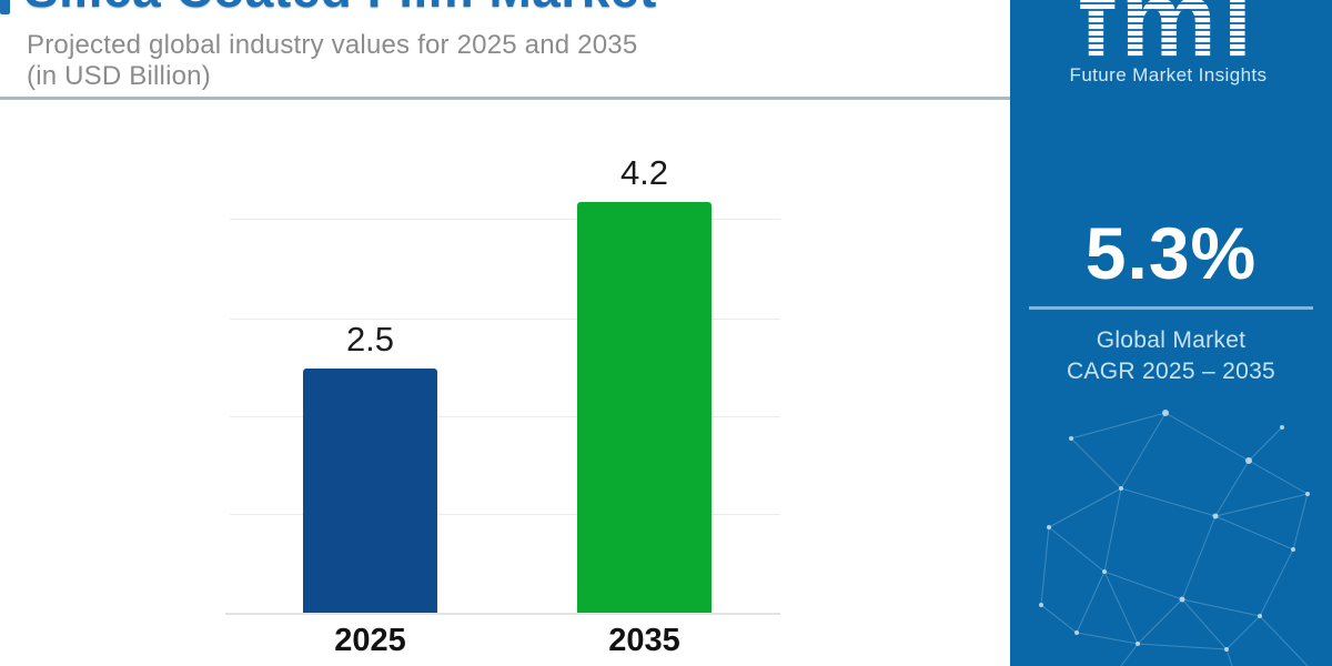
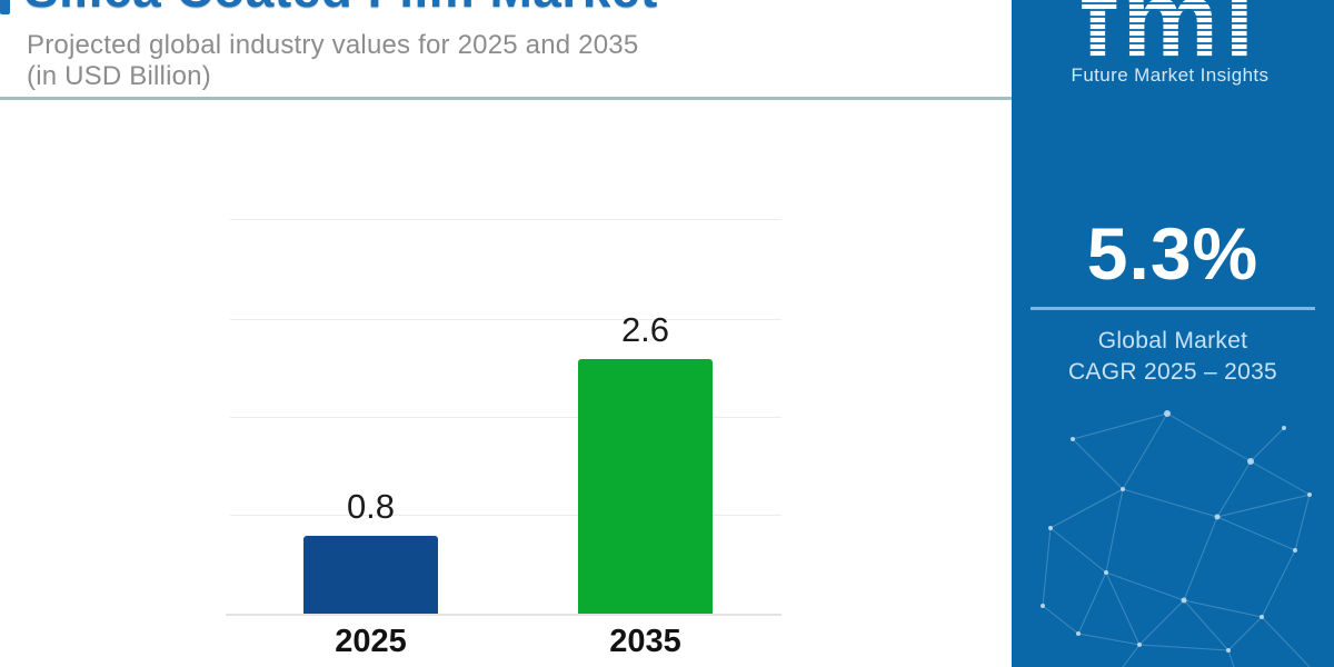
2025: 2.5 -> 0.8
2035: 4.2 -> 2.6
